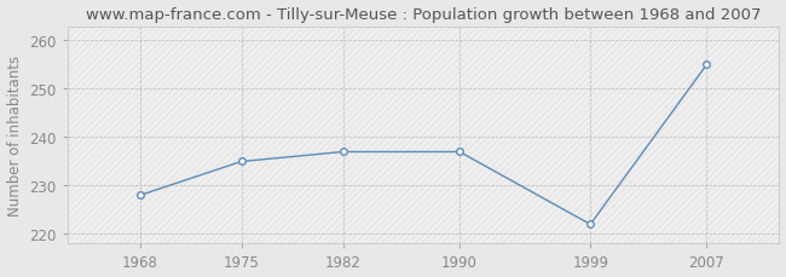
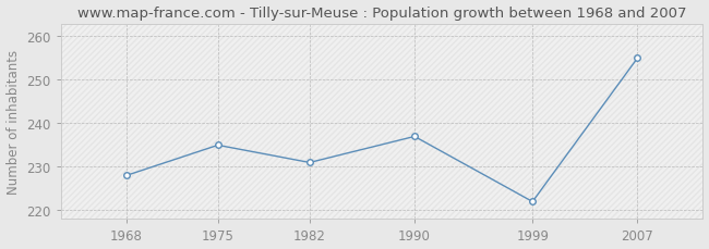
1982: 237 -> 231
